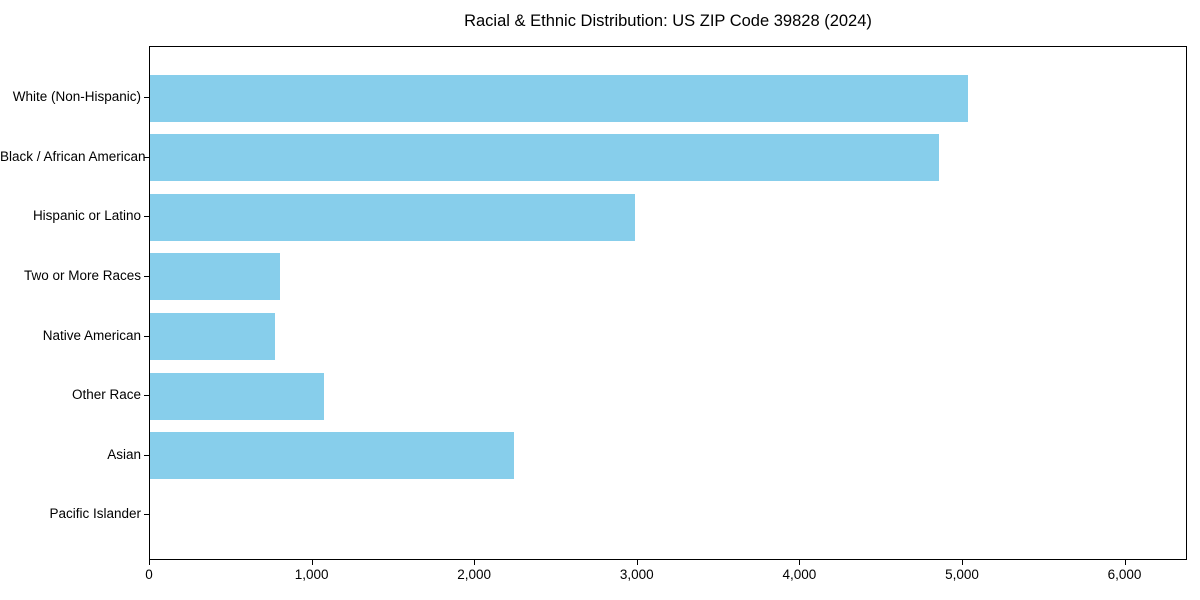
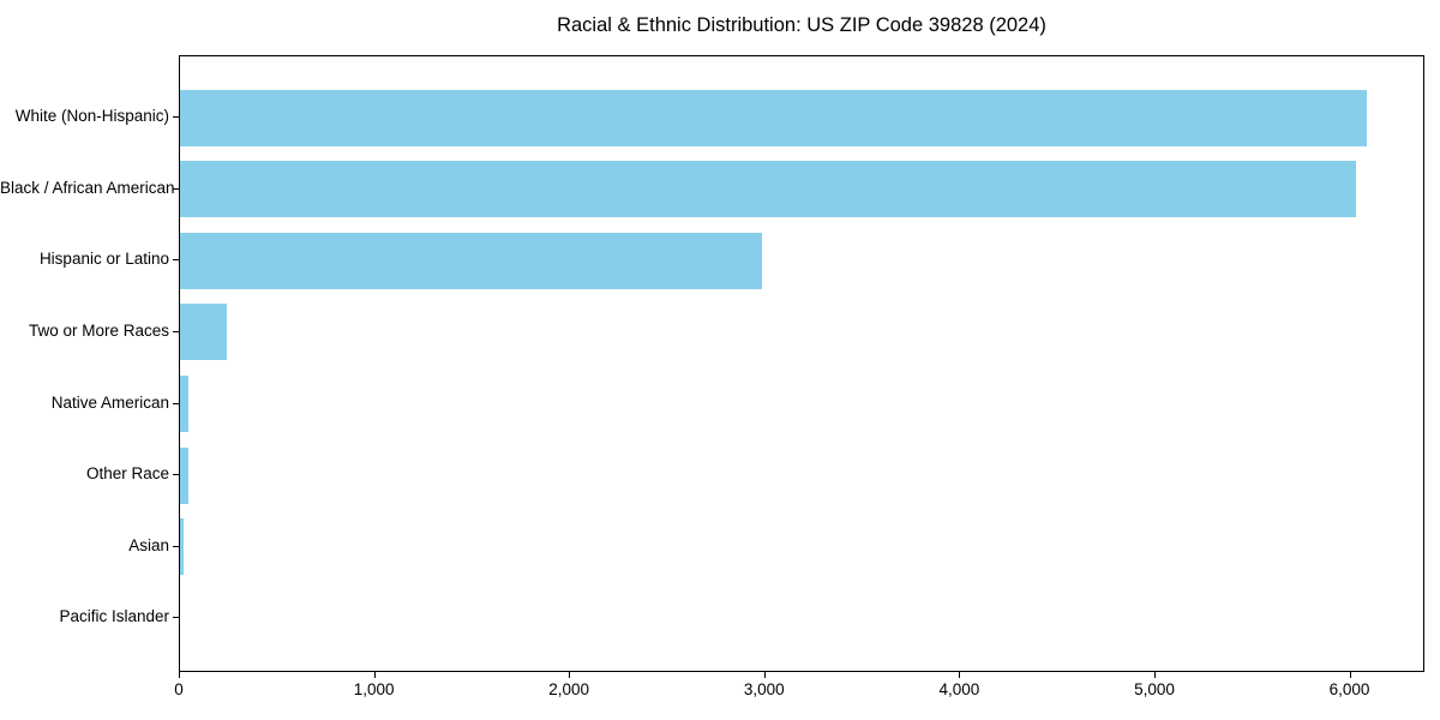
White (Non-Hispanic): 5030 -> 6080
Black / African American: 4850 -> 6030
Two or More Races: 800 -> 240
Native American: 770 -> 40
Other Race: 1070 -> 40
Asian: 2240 -> 20
